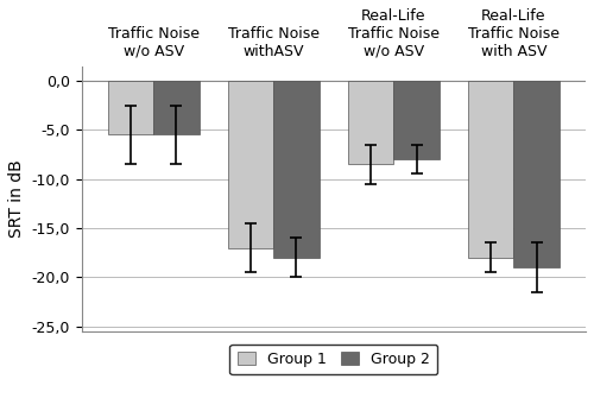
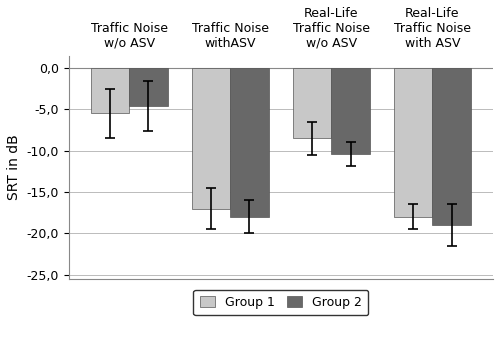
Group 2/Traffic Noise w/o ASV: -5,5 -> -4,6
Group 2/Real-Life Traffic Noise w/o ASV: -8,0 -> -10,4
